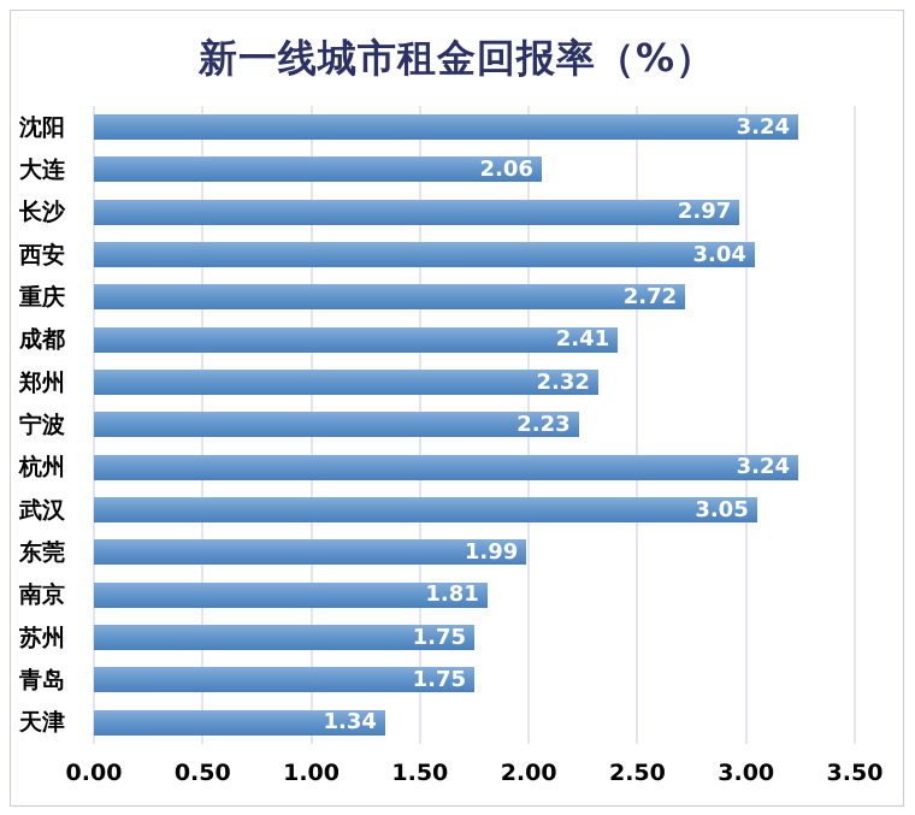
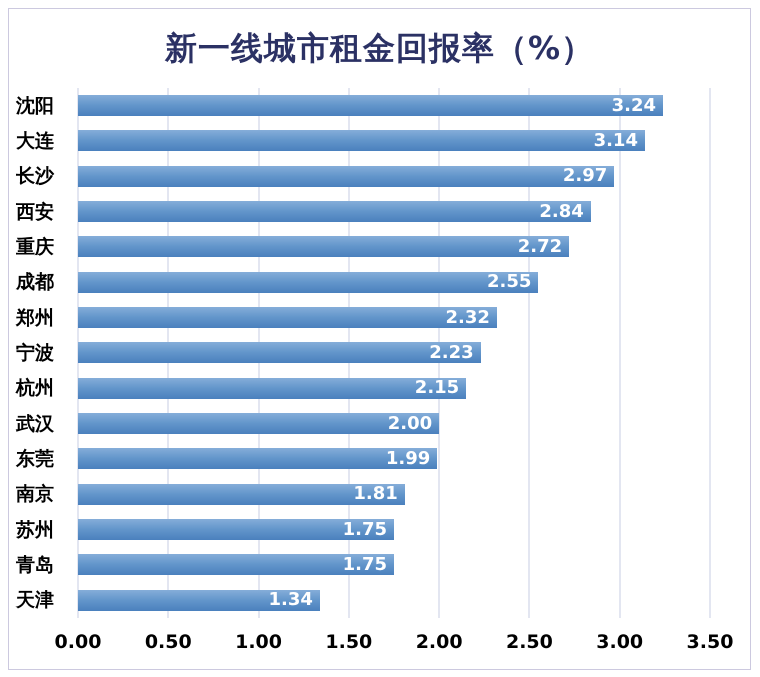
大连: 2.06 -> 3.14
西安: 3.04 -> 2.84
成都: 2.41 -> 2.55
杭州: 3.24 -> 2.15
武汉: 3.05 -> 2.00
